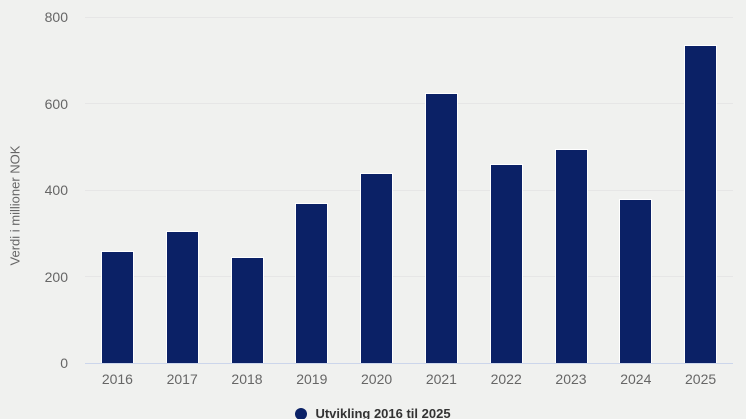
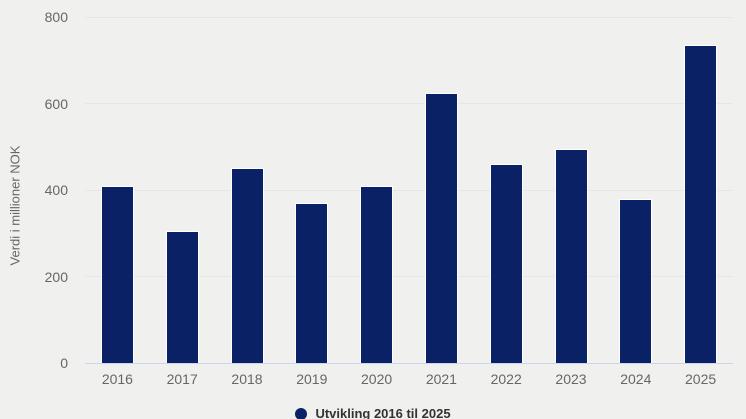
2016: 260 -> 410
2018: 240 -> 450
2020: 440 -> 410
